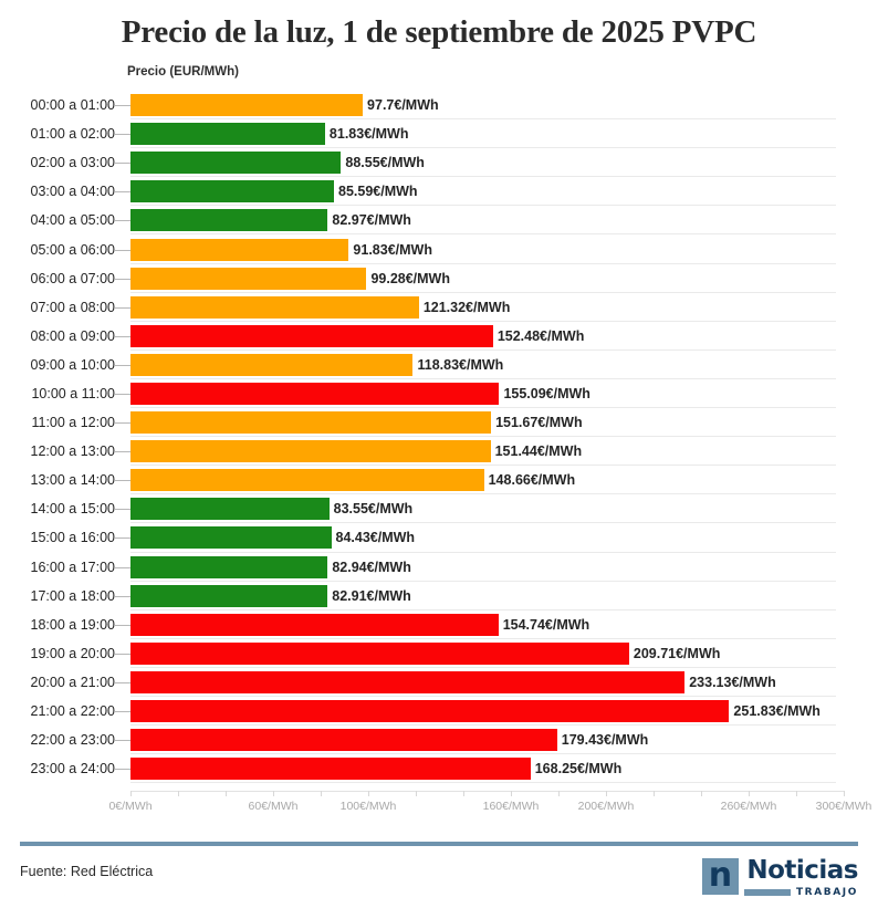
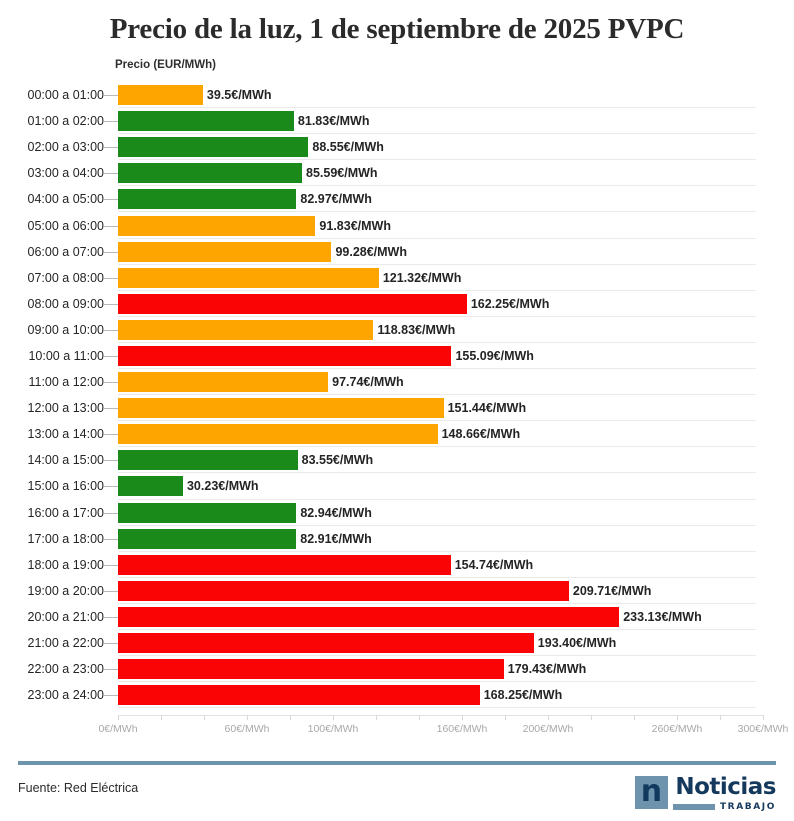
00:00 a 01:00: 97.7 -> 39.5
08:00 a 09:00: 152.48 -> 162.25
11:00 a 12:00: 151.67 -> 97.74
15:00 a 16:00: 84.43 -> 30.23
21:00 a 22:00: 251.83 -> 193.40
